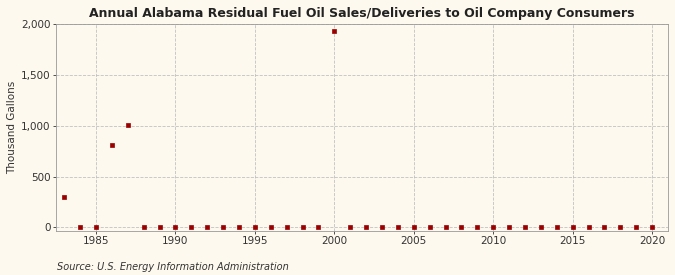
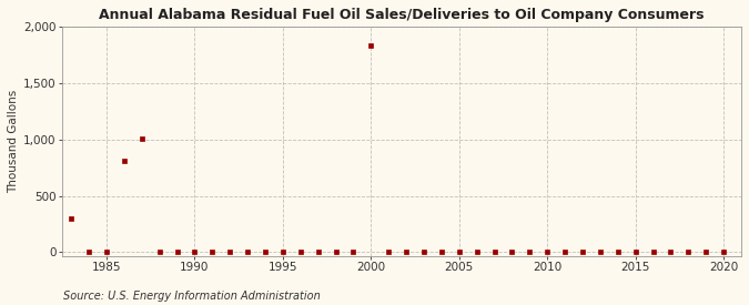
2000: 1,930 -> 1,830
